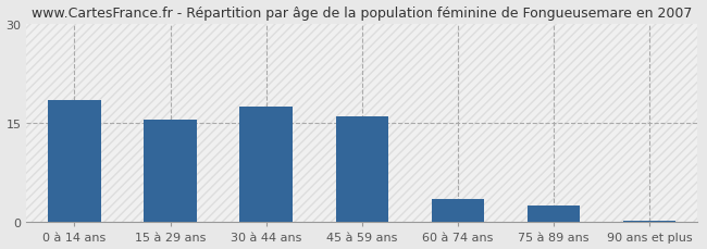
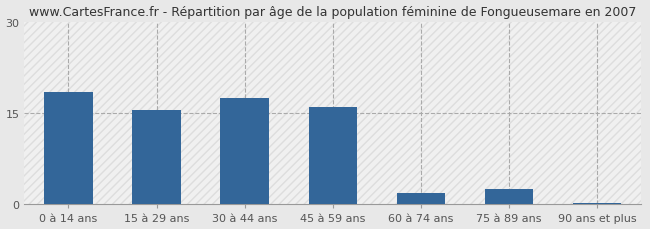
60 à 74 ans: 3.5 -> 1.8
